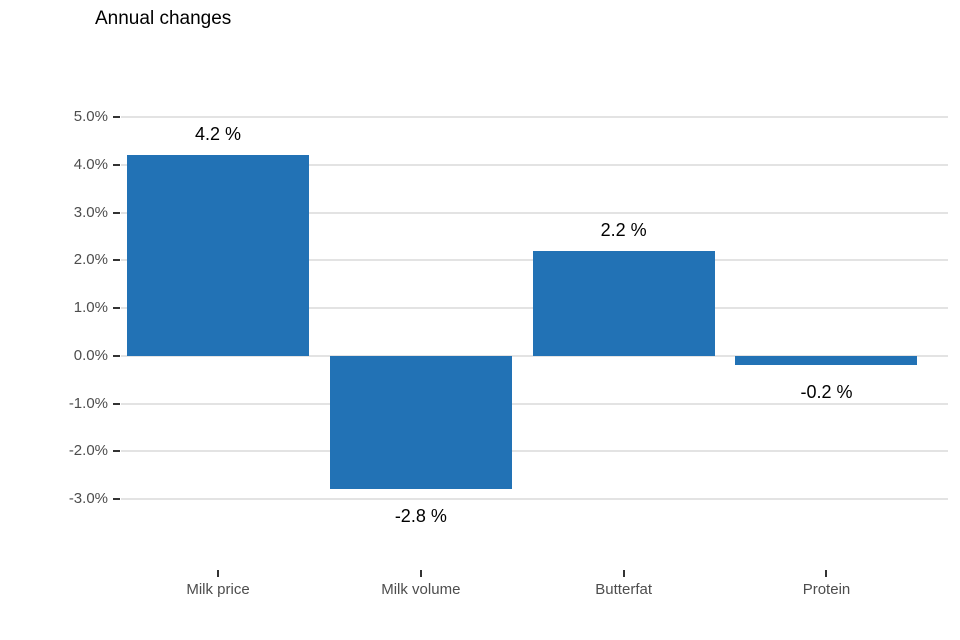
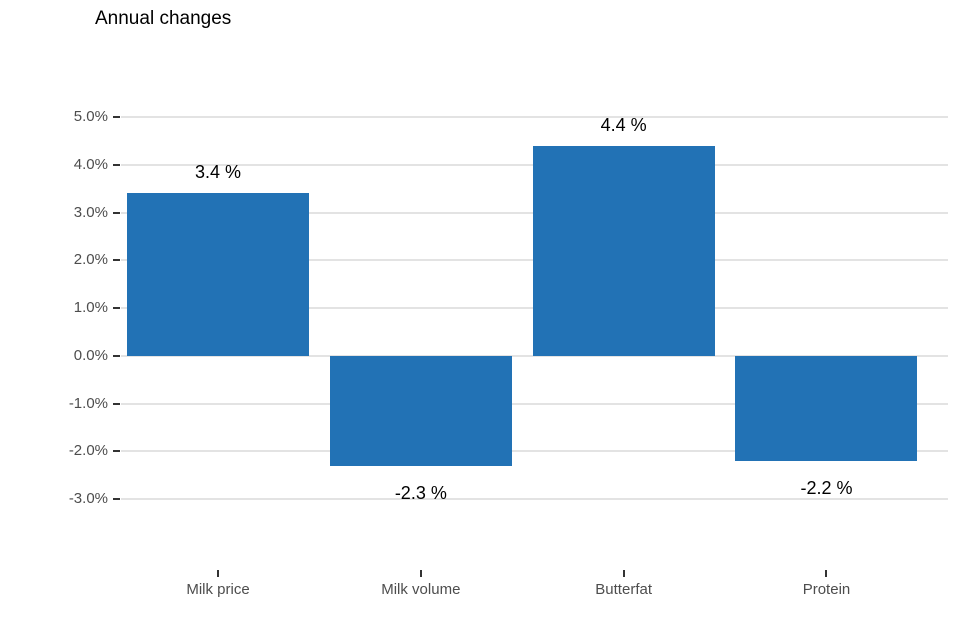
Milk price: 4.2 -> 3.4
Milk volume: -2.8 -> -2.3
Butterfat: 2.2 -> 4.4
Protein: -0.2 -> -2.2
